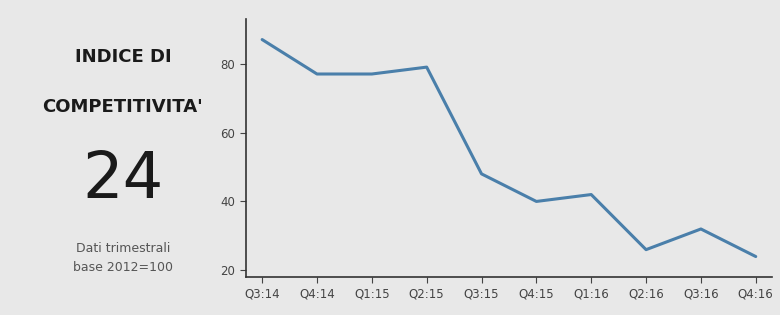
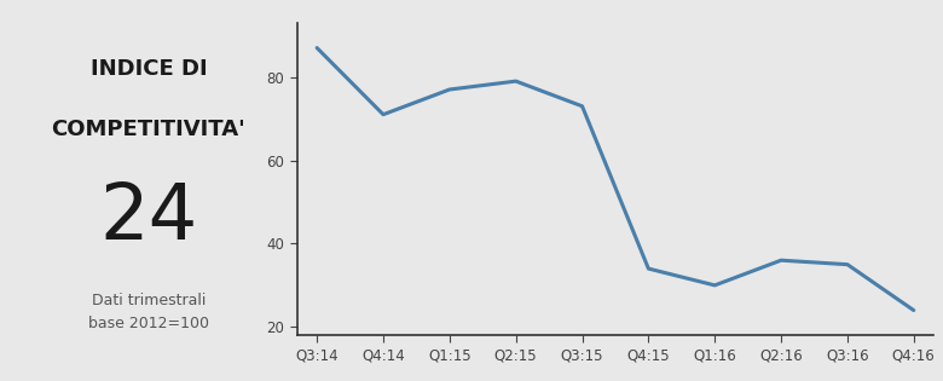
Q4:14: 77 -> 71
Q3:15: 48 -> 73
Q4:15: 40 -> 34
Q1:16: 42 -> 30
Q2:16: 26 -> 36
Q3:16: 32 -> 35
